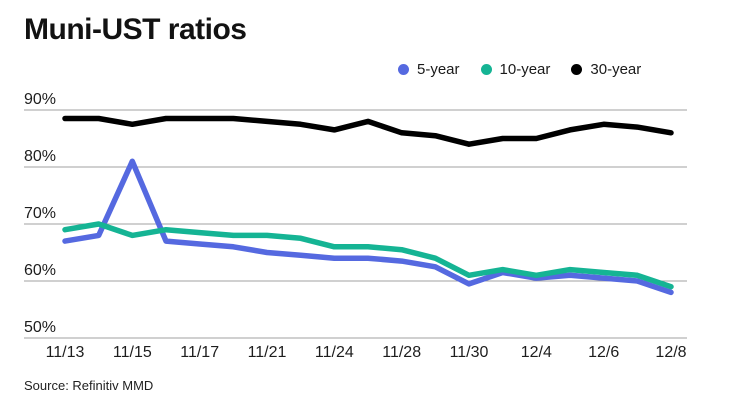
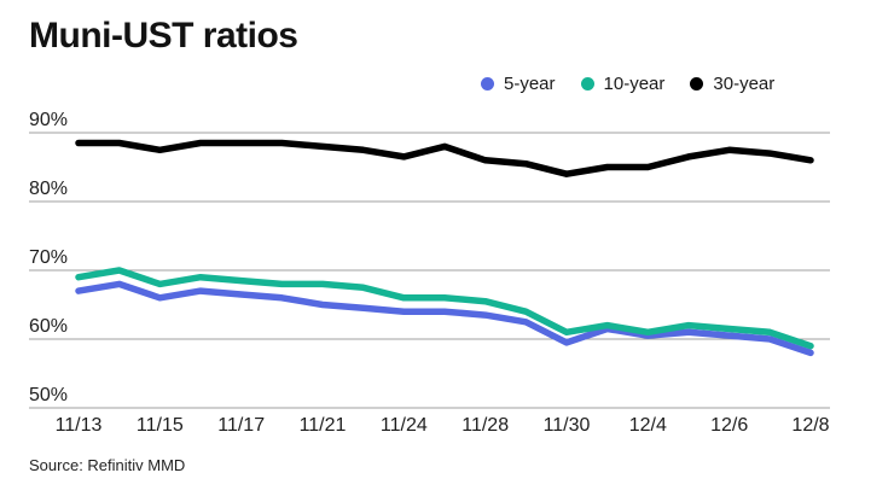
5-year/11/15: 81% -> 66%
